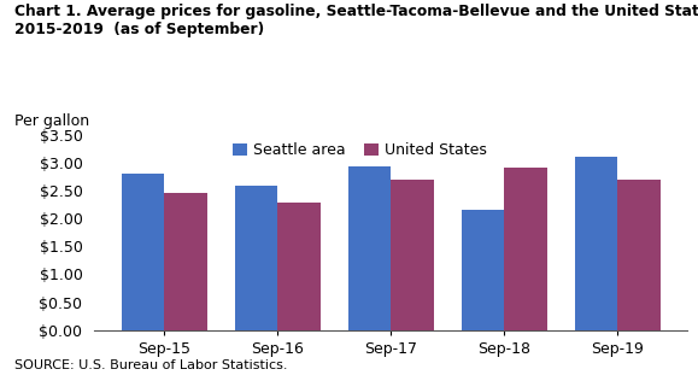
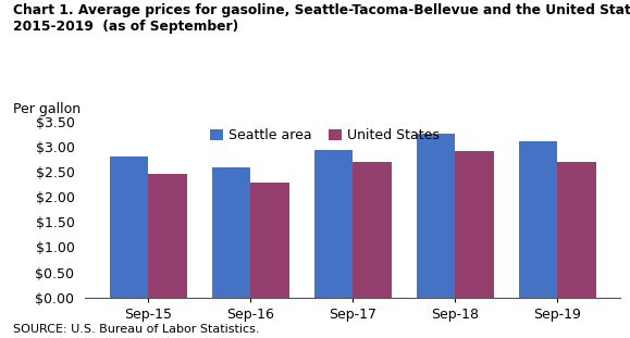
Seattle area/Sep-18: $2.15 -> $3.26
